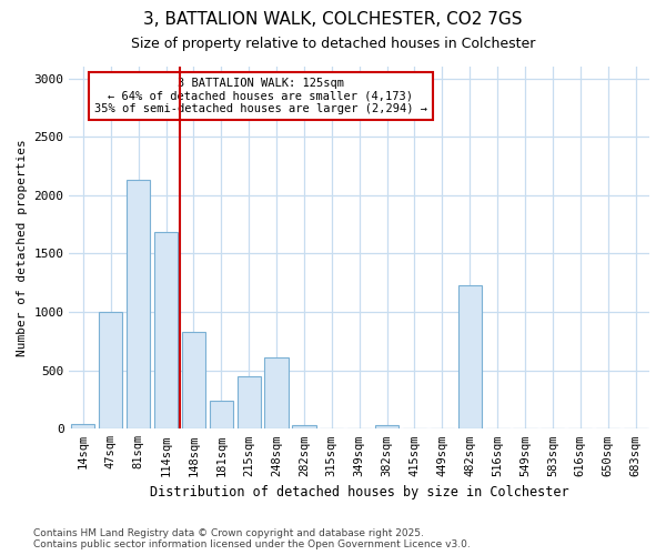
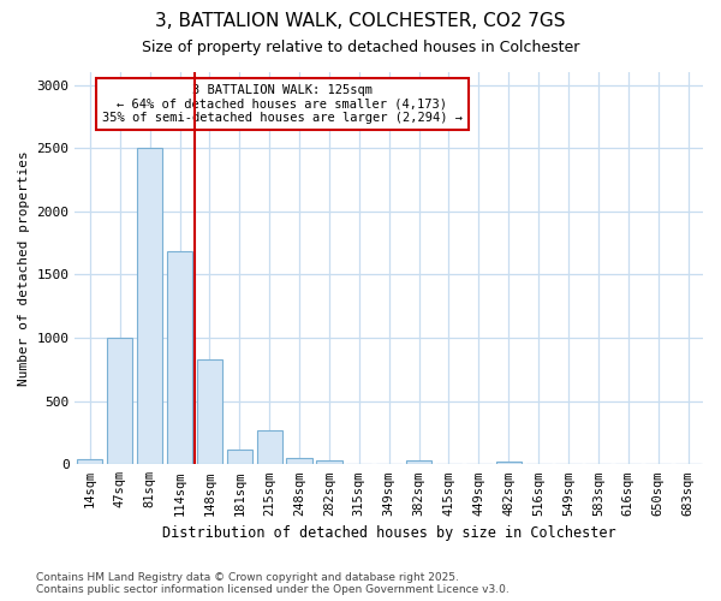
81sqm: 2130 -> 2500
181sqm: 240 -> 120
215sqm: 450 -> 270
248sqm: 610 -> 60
482sqm: 1230 -> 20
